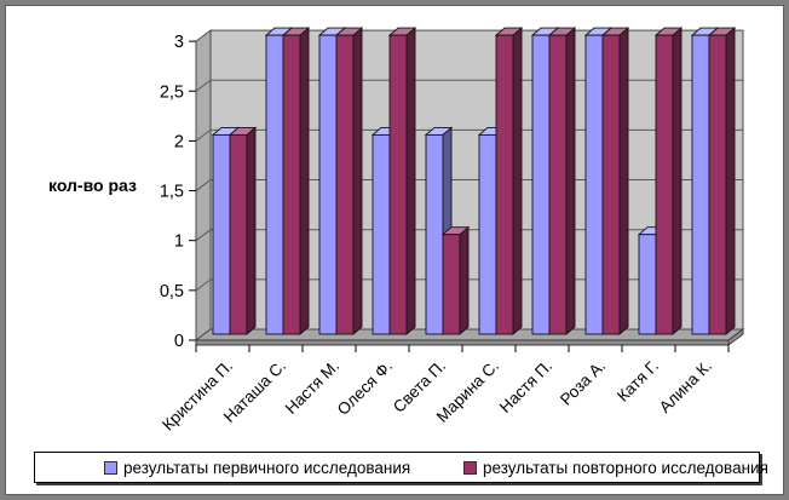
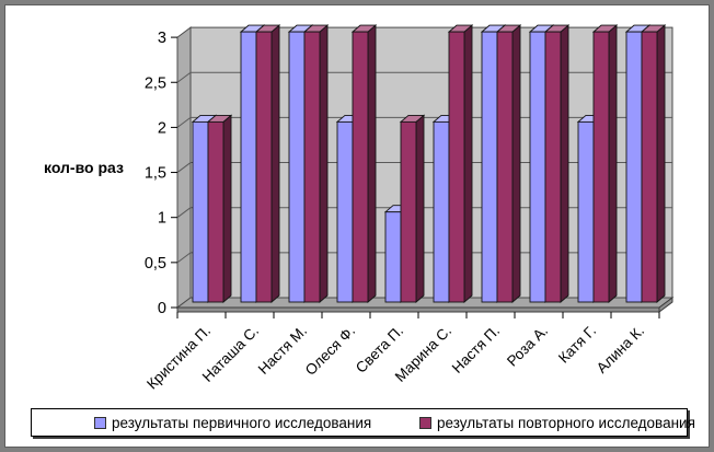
результаты первичного исследования/Света П.: 2 -> 1
результаты повторного исследования/Света П.: 1 -> 2
результаты первичного исследования/Катя Г.: 1 -> 2
